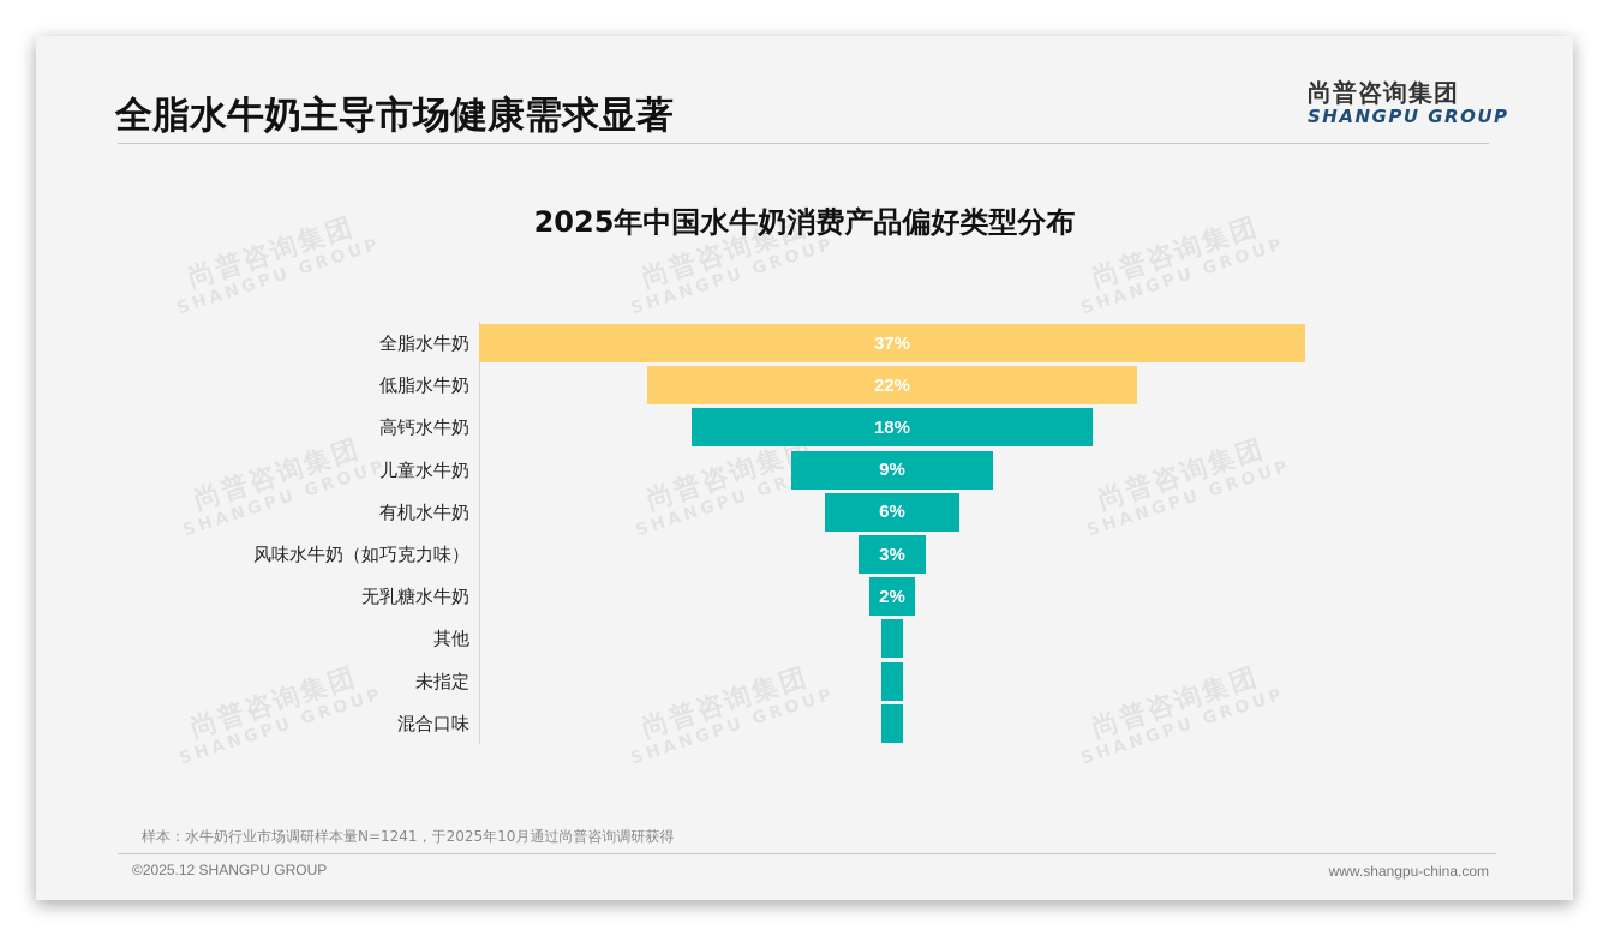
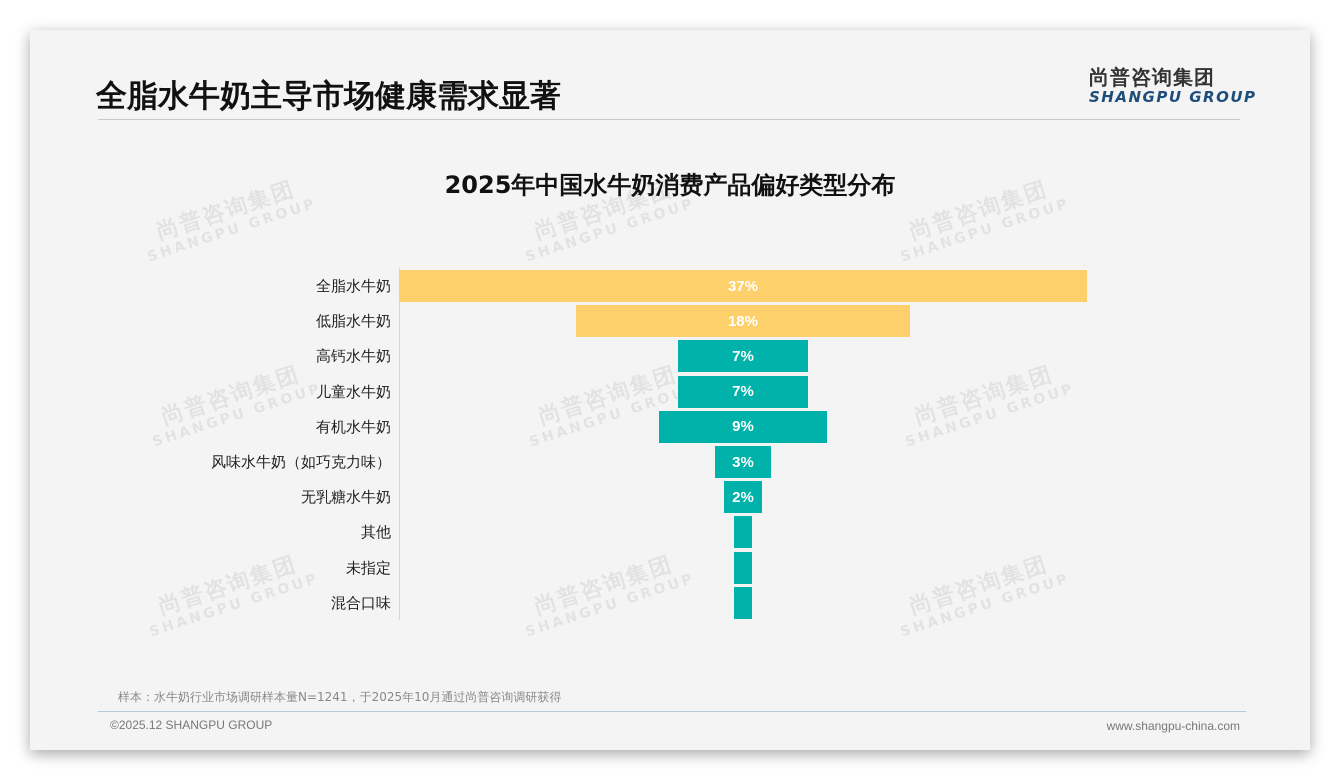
低脂水牛奶: 22% -> 18%
高钙水牛奶: 18% -> 7%
儿童水牛奶: 9% -> 7%
有机水牛奶: 6% -> 9%
